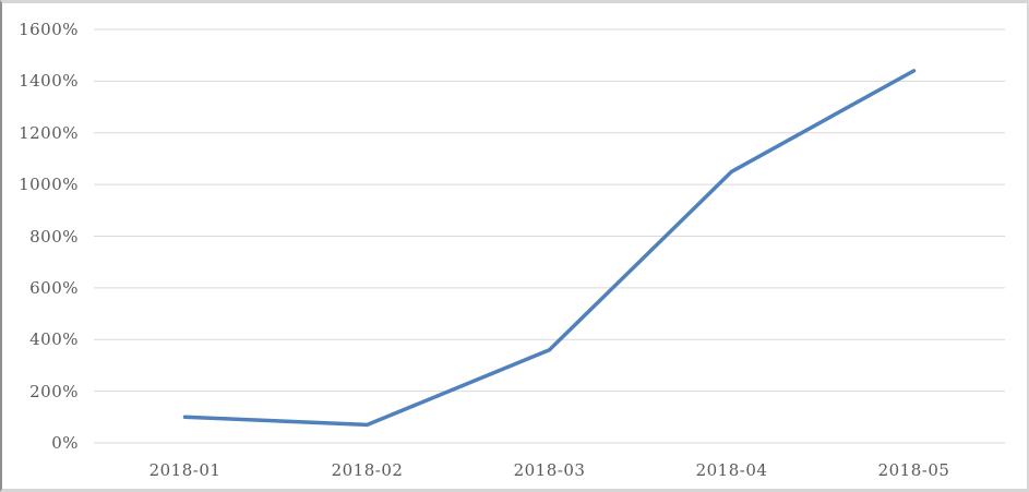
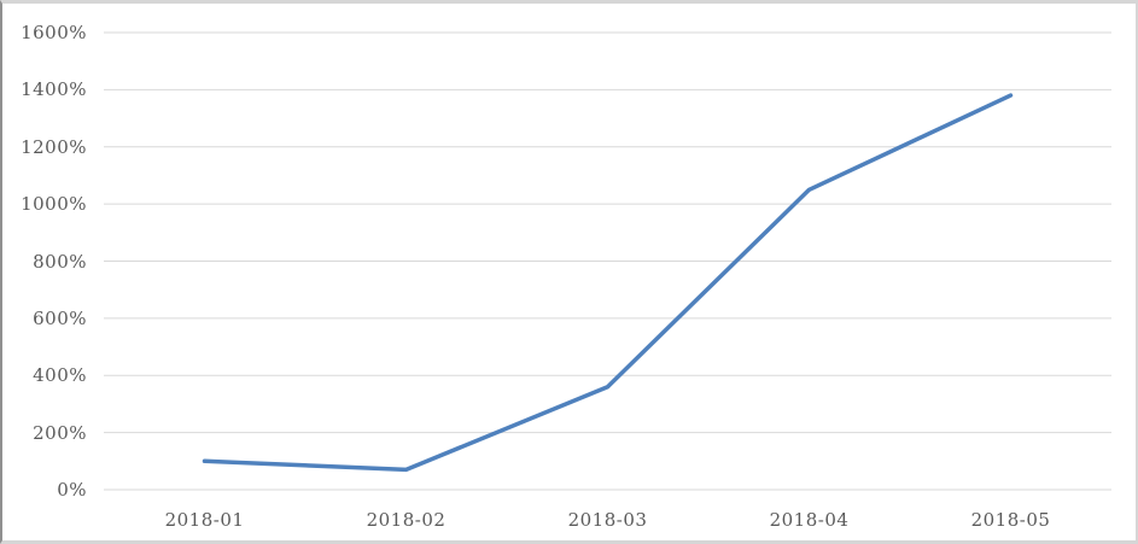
2018-05: 1440% -> 1380%
